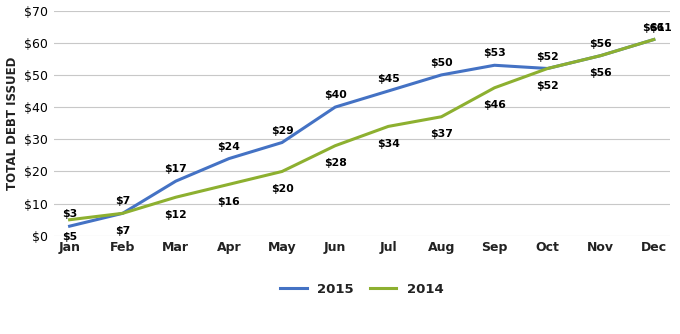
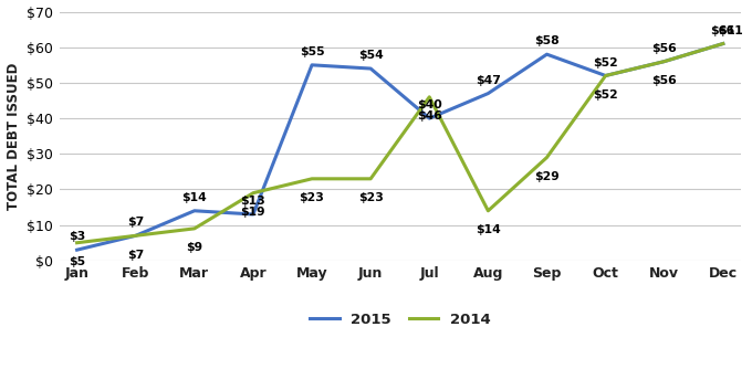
2015/Mar: $17 -> $14
2014/Mar: $12 -> $9
2015/Apr: $24 -> $13
2014/Apr: $16 -> $19
2015/May: $29 -> $55
2014/May: $20 -> $23
2015/Jun: $40 -> $54
2014/Jun: $28 -> $23
2015/Jul: $45 -> $40
2014/Jul: $34 -> $46
2015/Aug: $50 -> $47
2014/Aug: $37 -> $14
2015/Sep: $53 -> $58
2014/Sep: $46 -> $29
